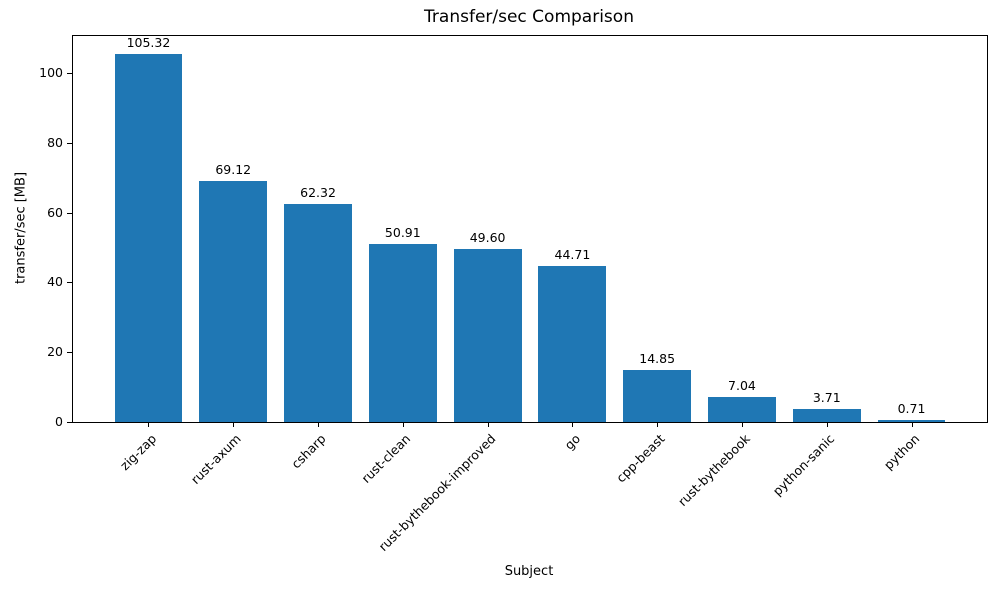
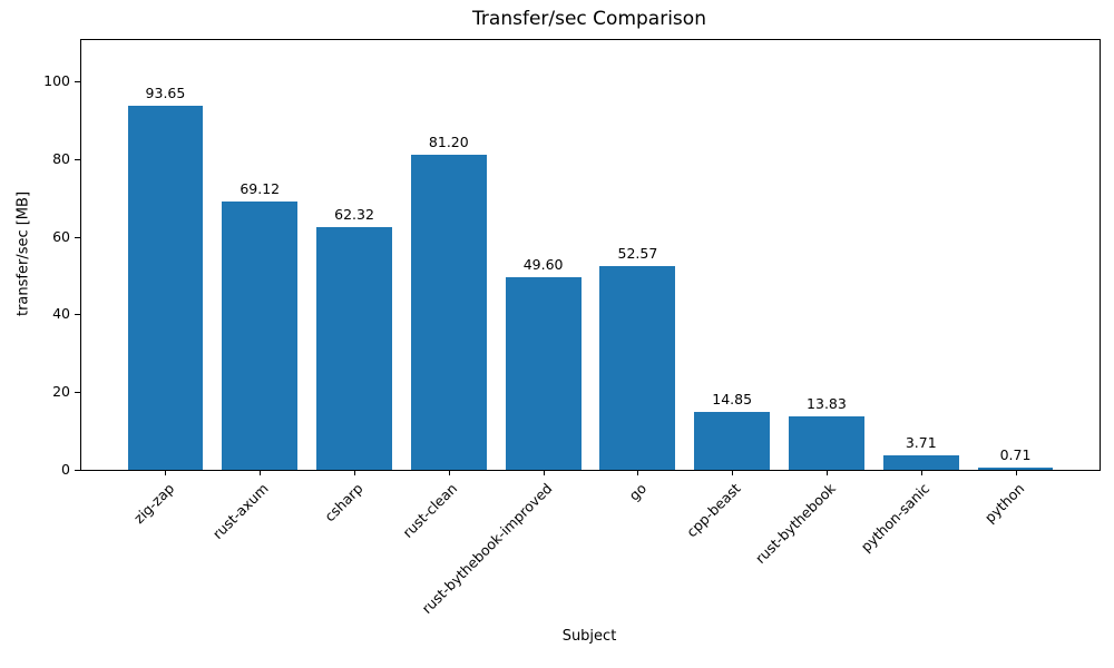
zig-zap: 105.32 -> 93.65
rust-clean: 50.91 -> 81.20
go: 44.71 -> 52.57
rust-bythebook: 7.04 -> 13.83
